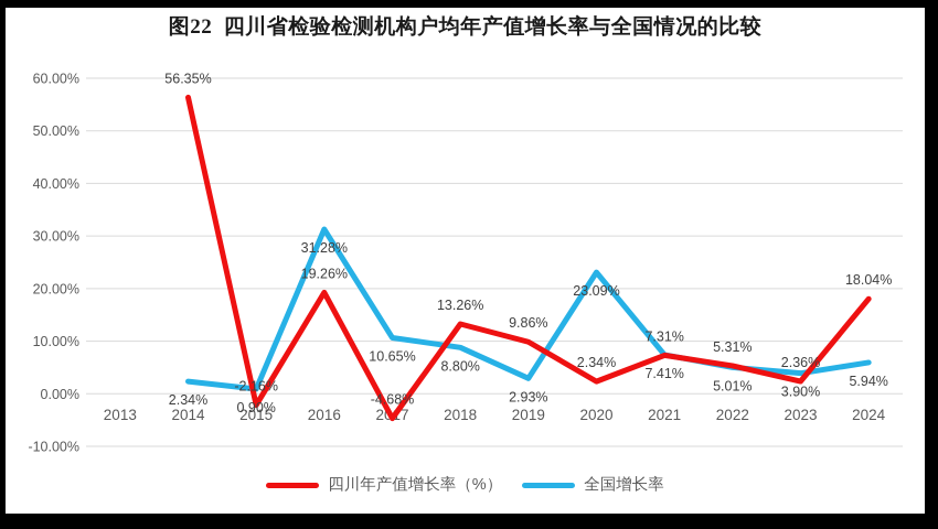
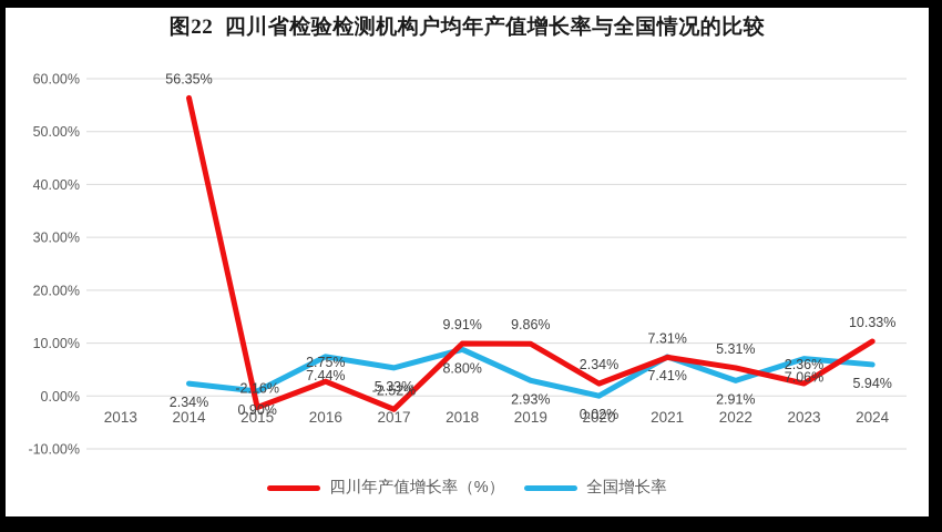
四川年产值增长率（%）/2016: 19.26% -> 2.75%
全国增长率/2016: 31.28% -> 7.44%
四川年产值增长率（%）/2017: -4.68% -> -2.52%
全国增长率/2017: 10.65% -> 5.33%
四川年产值增长率（%）/2018: 13.26% -> 9.91%
全国增长率/2020: 23.09% -> 0.02%
全国增长率/2022: 5.01% -> 2.91%
全国增长率/2023: 3.90% -> 7.06%
四川年产值增长率（%）/2024: 18.04% -> 10.33%
